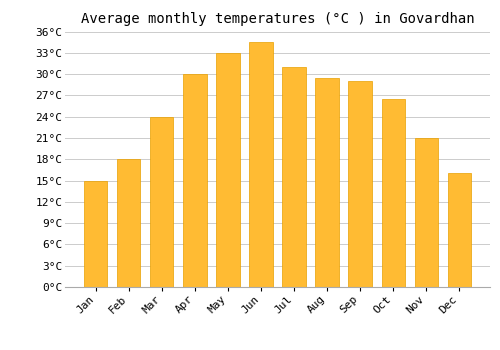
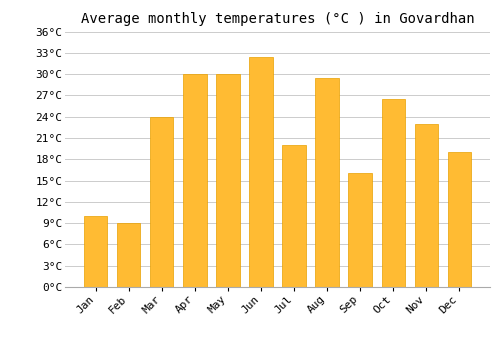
Jan: 15.0°C -> 10.0°C
Feb: 18.0°C -> 9.0°C
May: 33.0°C -> 30.0°C
Jun: 34.5°C -> 32.4°C
Jul: 31.0°C -> 20.0°C
Sep: 29.0°C -> 16.0°C
Nov: 21.0°C -> 23.0°C
Dec: 16.0°C -> 19.0°C
